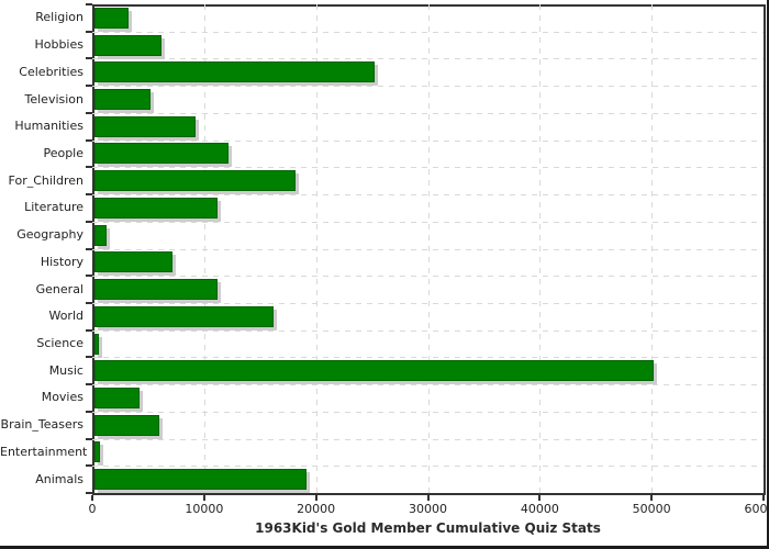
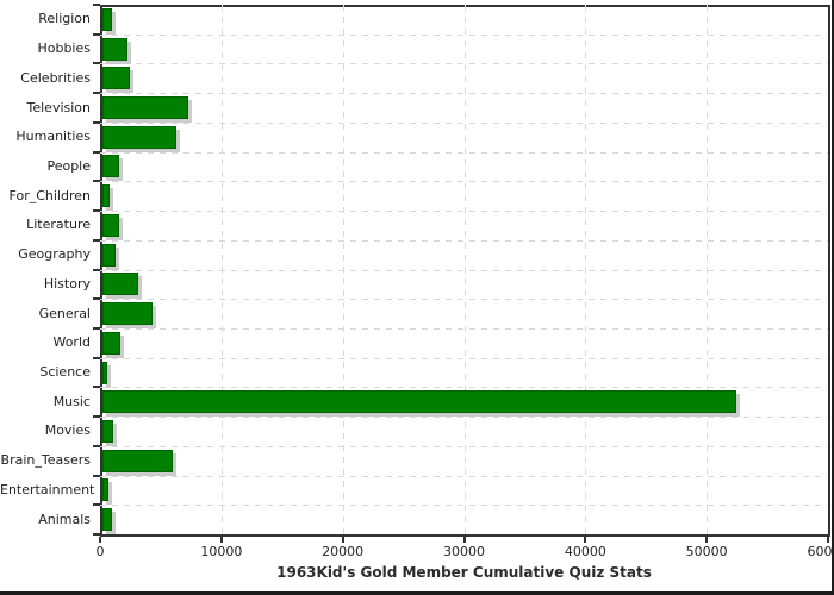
Religion: 3000 -> 1000
Hobbies: 6000 -> 2000
Celebrities: 25000 -> 2000
Television: 5000 -> 7000
Humanities: 9000 -> 6000
People: 12000 -> 1000
For_Children: 18000 -> 1000
Literature: 11000 -> 1000
History: 7000 -> 3000
General: 11000 -> 4000
World: 16000 -> 2000
Music: 50000 -> 52000
Movies: 4000 -> 1000
Animals: 19000 -> 1000
